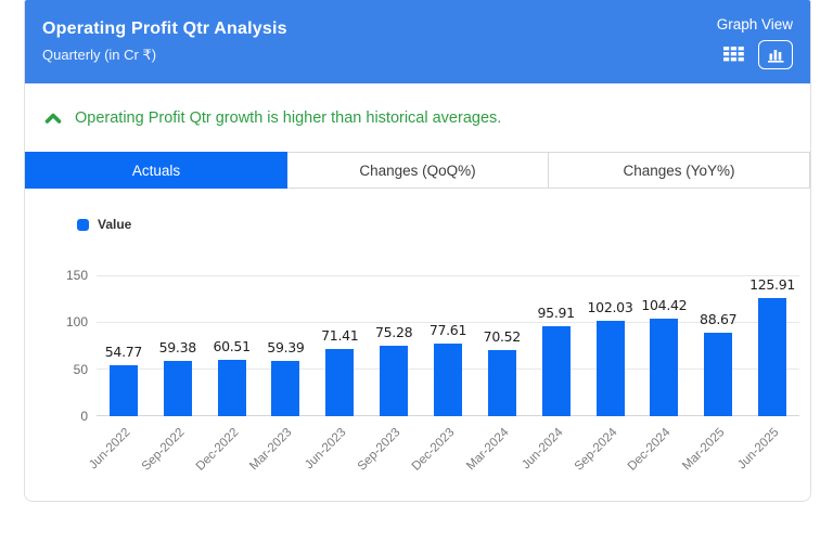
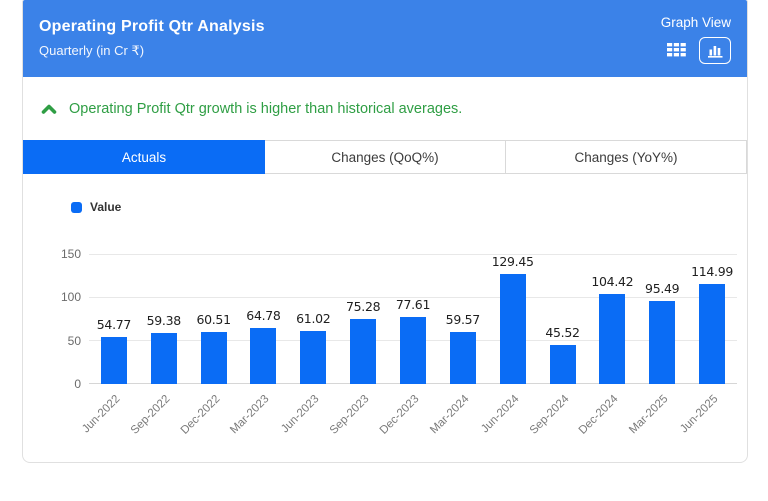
Mar-2023: 59.39 -> 64.78
Jun-2023: 71.41 -> 61.02
Mar-2024: 70.52 -> 59.57
Jun-2024: 95.91 -> 129.45
Sep-2024: 102.03 -> 45.52
Mar-2025: 88.67 -> 95.49
Jun-2025: 125.91 -> 114.99
